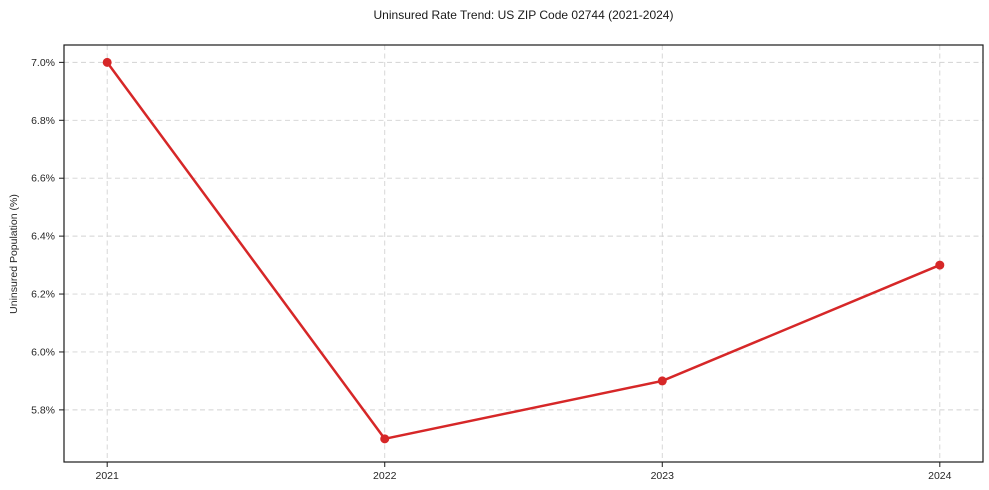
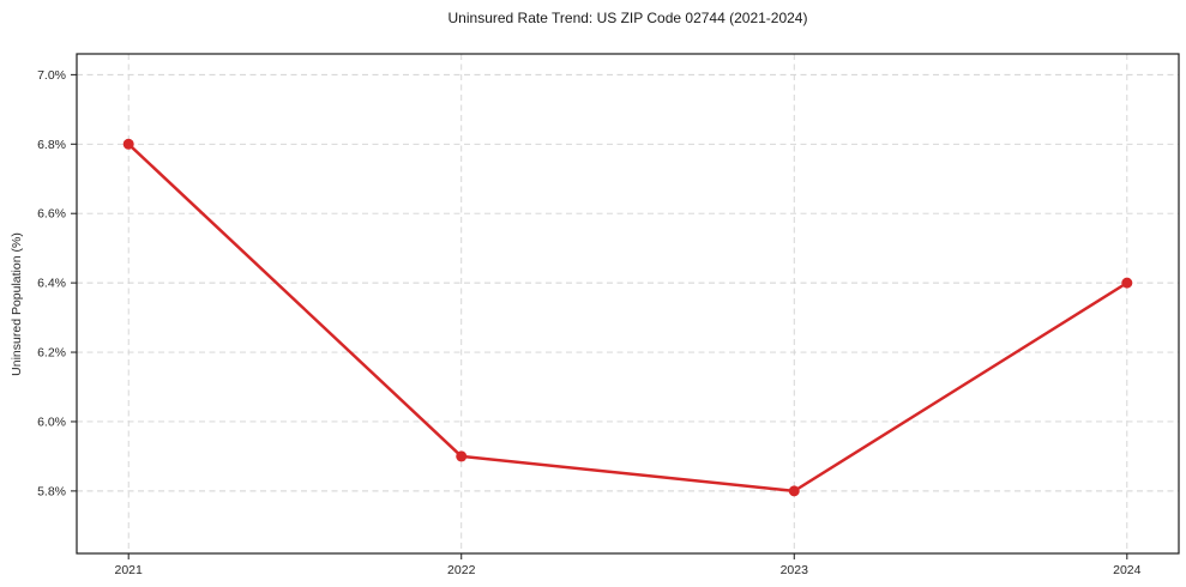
2021: 7.0% -> 6.8%
2022: 5.7% -> 5.9%
2023: 5.9% -> 5.8%
2024: 6.3% -> 6.4%
